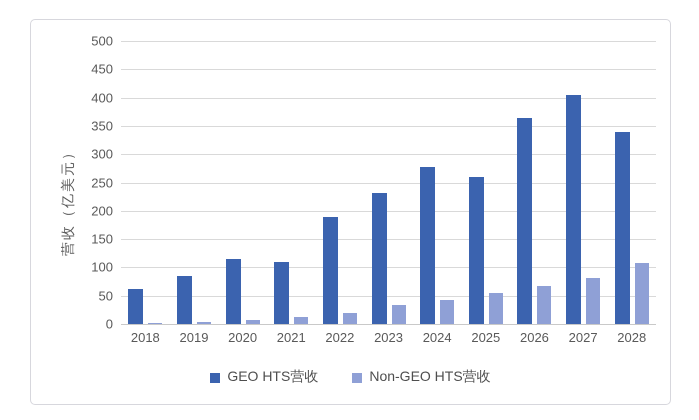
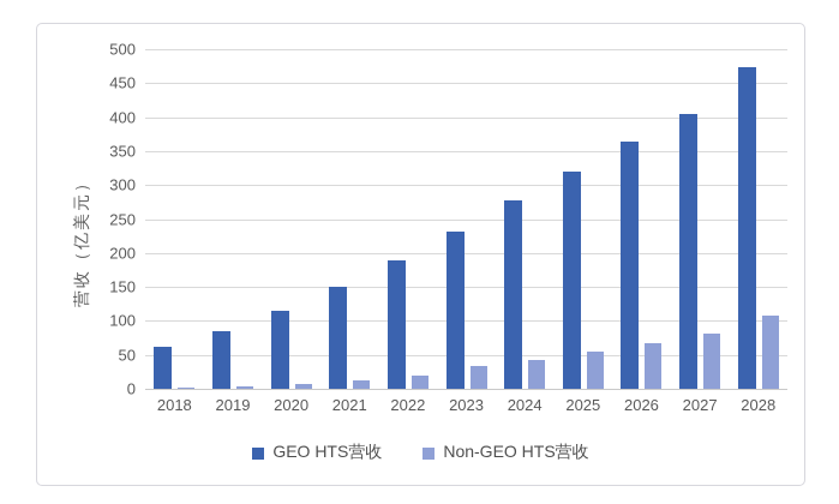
GEO HTS营收/2021: 110 -> 150
GEO HTS营收/2025: 260 -> 320
GEO HTS营收/2028: 340 -> 470
